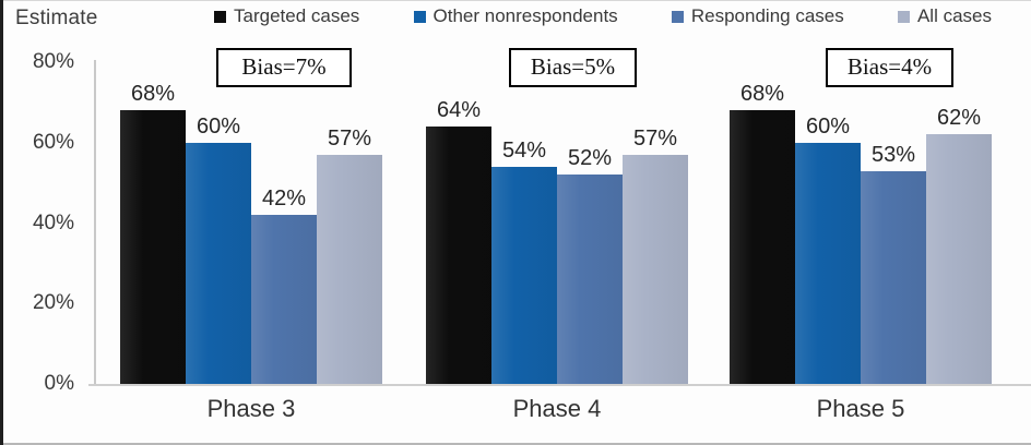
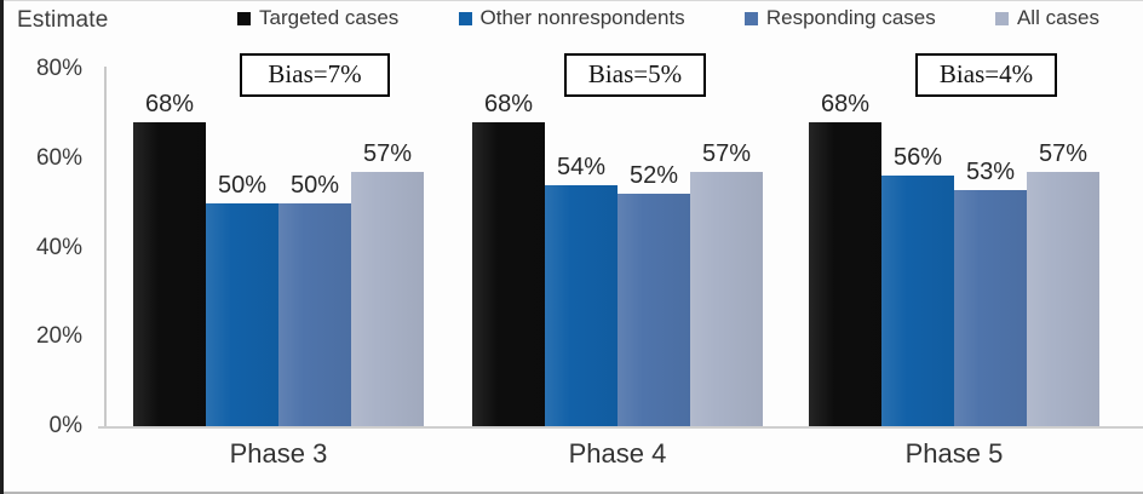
Other nonrespondents/Phase 3: 60% -> 50%
Responding cases/Phase 3: 42% -> 50%
Targeted cases/Phase 4: 64% -> 68%
Other nonrespondents/Phase 5: 60% -> 56%
All cases/Phase 5: 62% -> 57%
